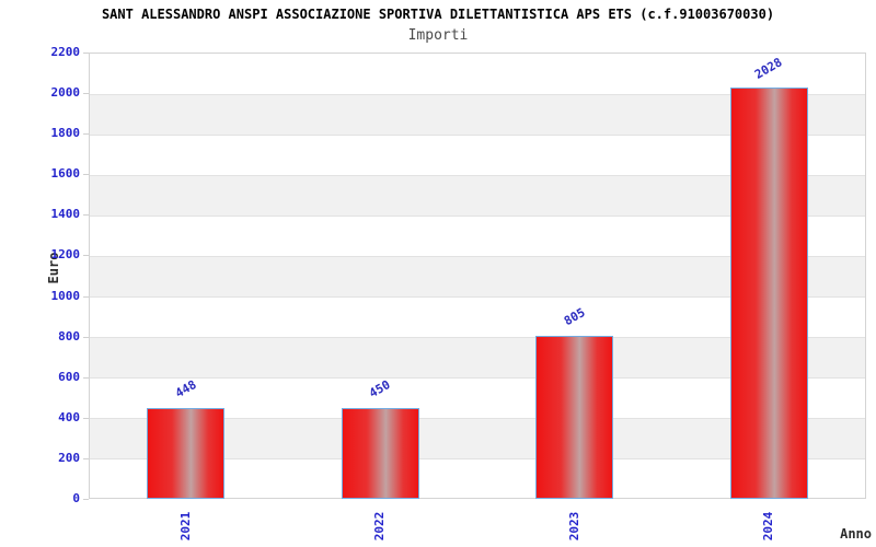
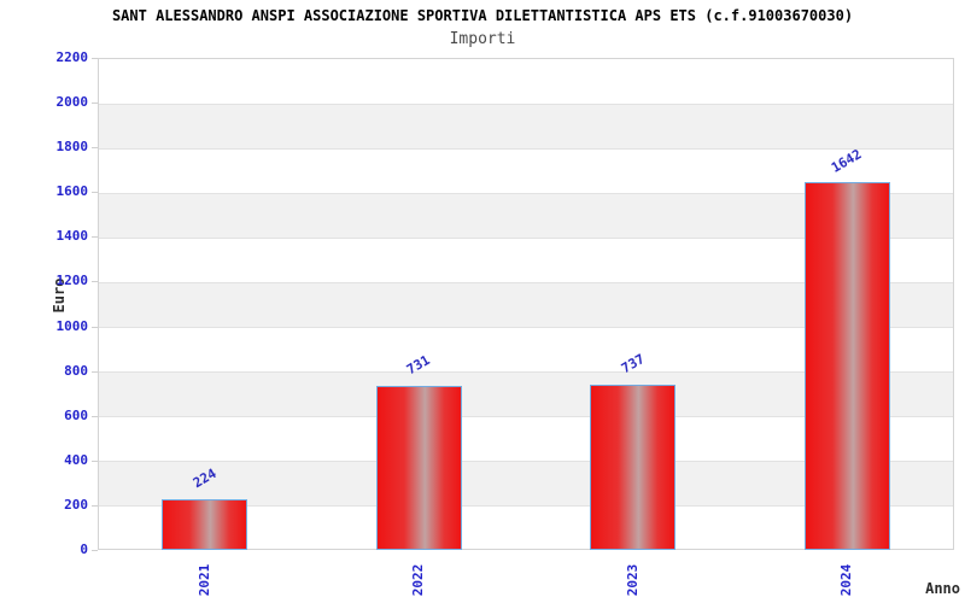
2021: 448 -> 224
2022: 450 -> 731
2023: 805 -> 737
2024: 2028 -> 1642
